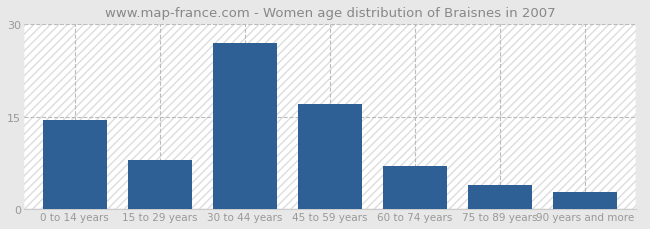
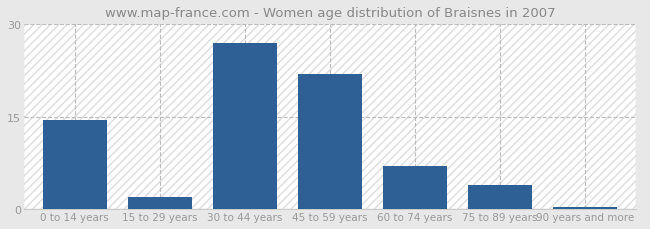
15 to 29 years: 8.0 -> 2.0
45 to 59 years: 17.0 -> 22.0
90 years and more: 2.8 -> 0.3
